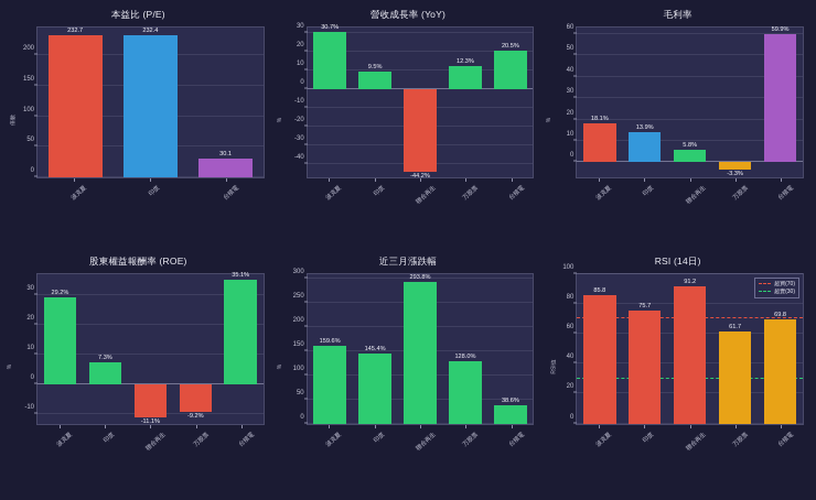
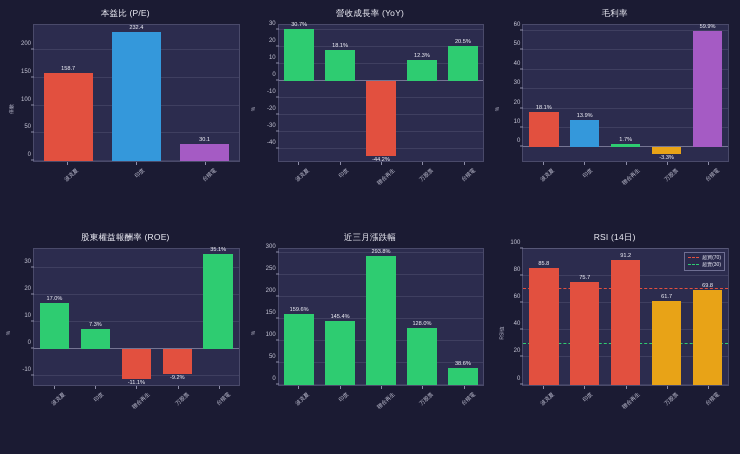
本益比 (P/E)/波克夏: 232.7 -> 158.7
營收成長率 (YoY)/印度: 9.5% -> 18.1%
毛利率/聯合再生: 5.8% -> 1.7%
股東權益報酬率 (ROE)/波克夏: 29.2% -> 17.0%
